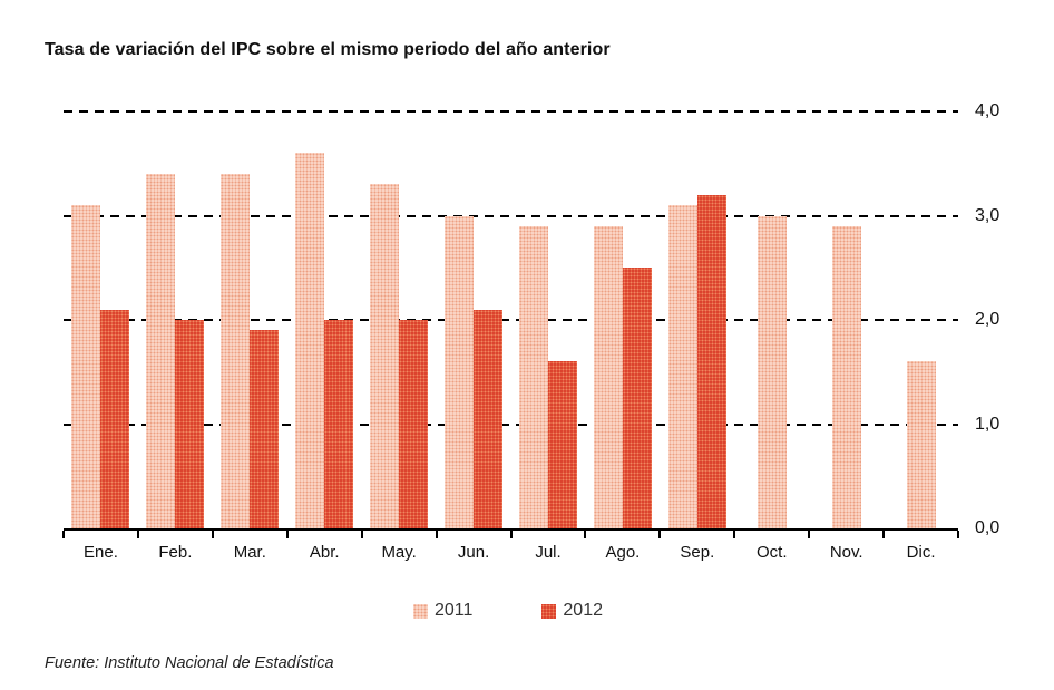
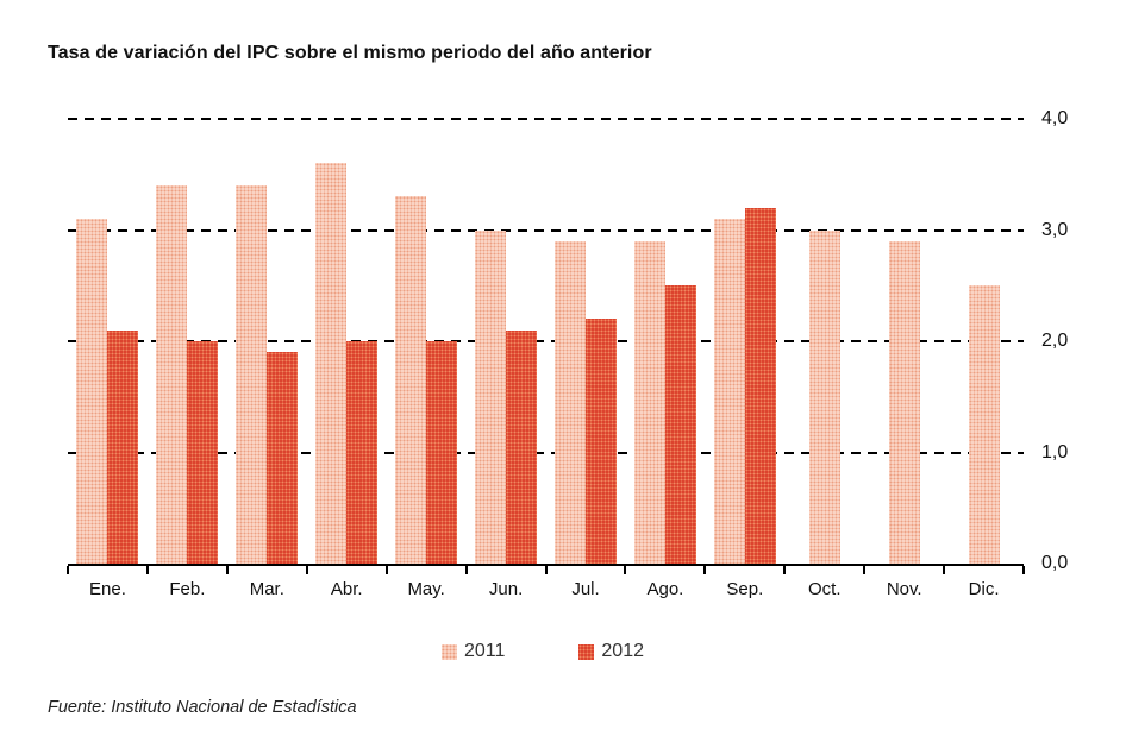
2012/Jul.: 1,6 -> 2,2
2011/Dic.: 1,6 -> 2,5
